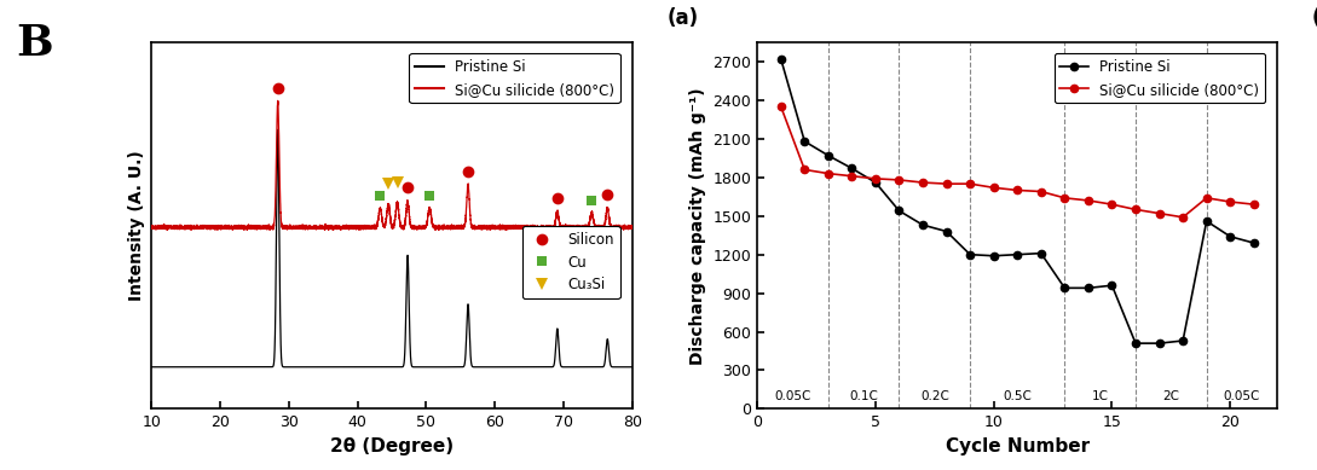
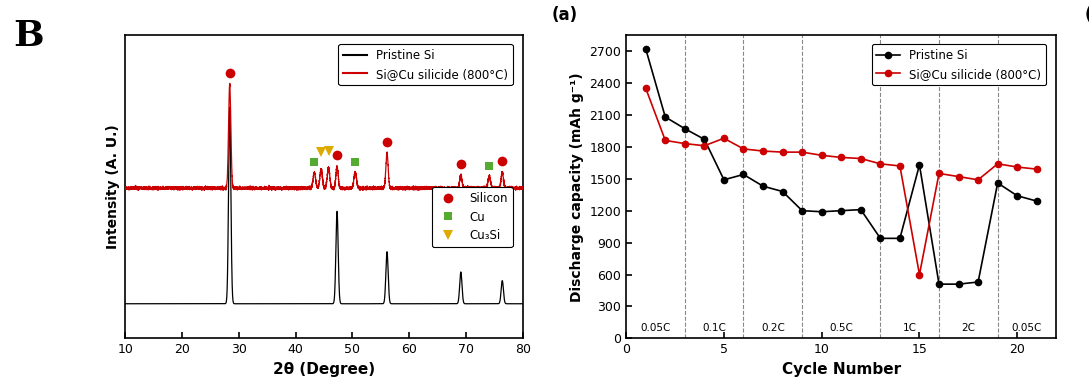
Pristine Si/5: 1760 -> 1490
Si@Cu silicide (800°C)/5: 1790 -> 1880
Pristine Si/15: 960 -> 1630
Si@Cu silicide (800°C)/15: 1590 -> 600
